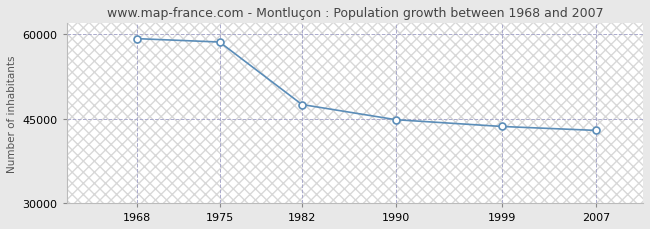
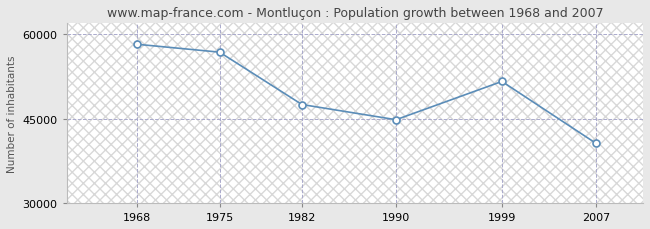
1968: 59200 -> 58200
1975: 58600 -> 56800
1999: 43600 -> 51600
2007: 42900 -> 40600
